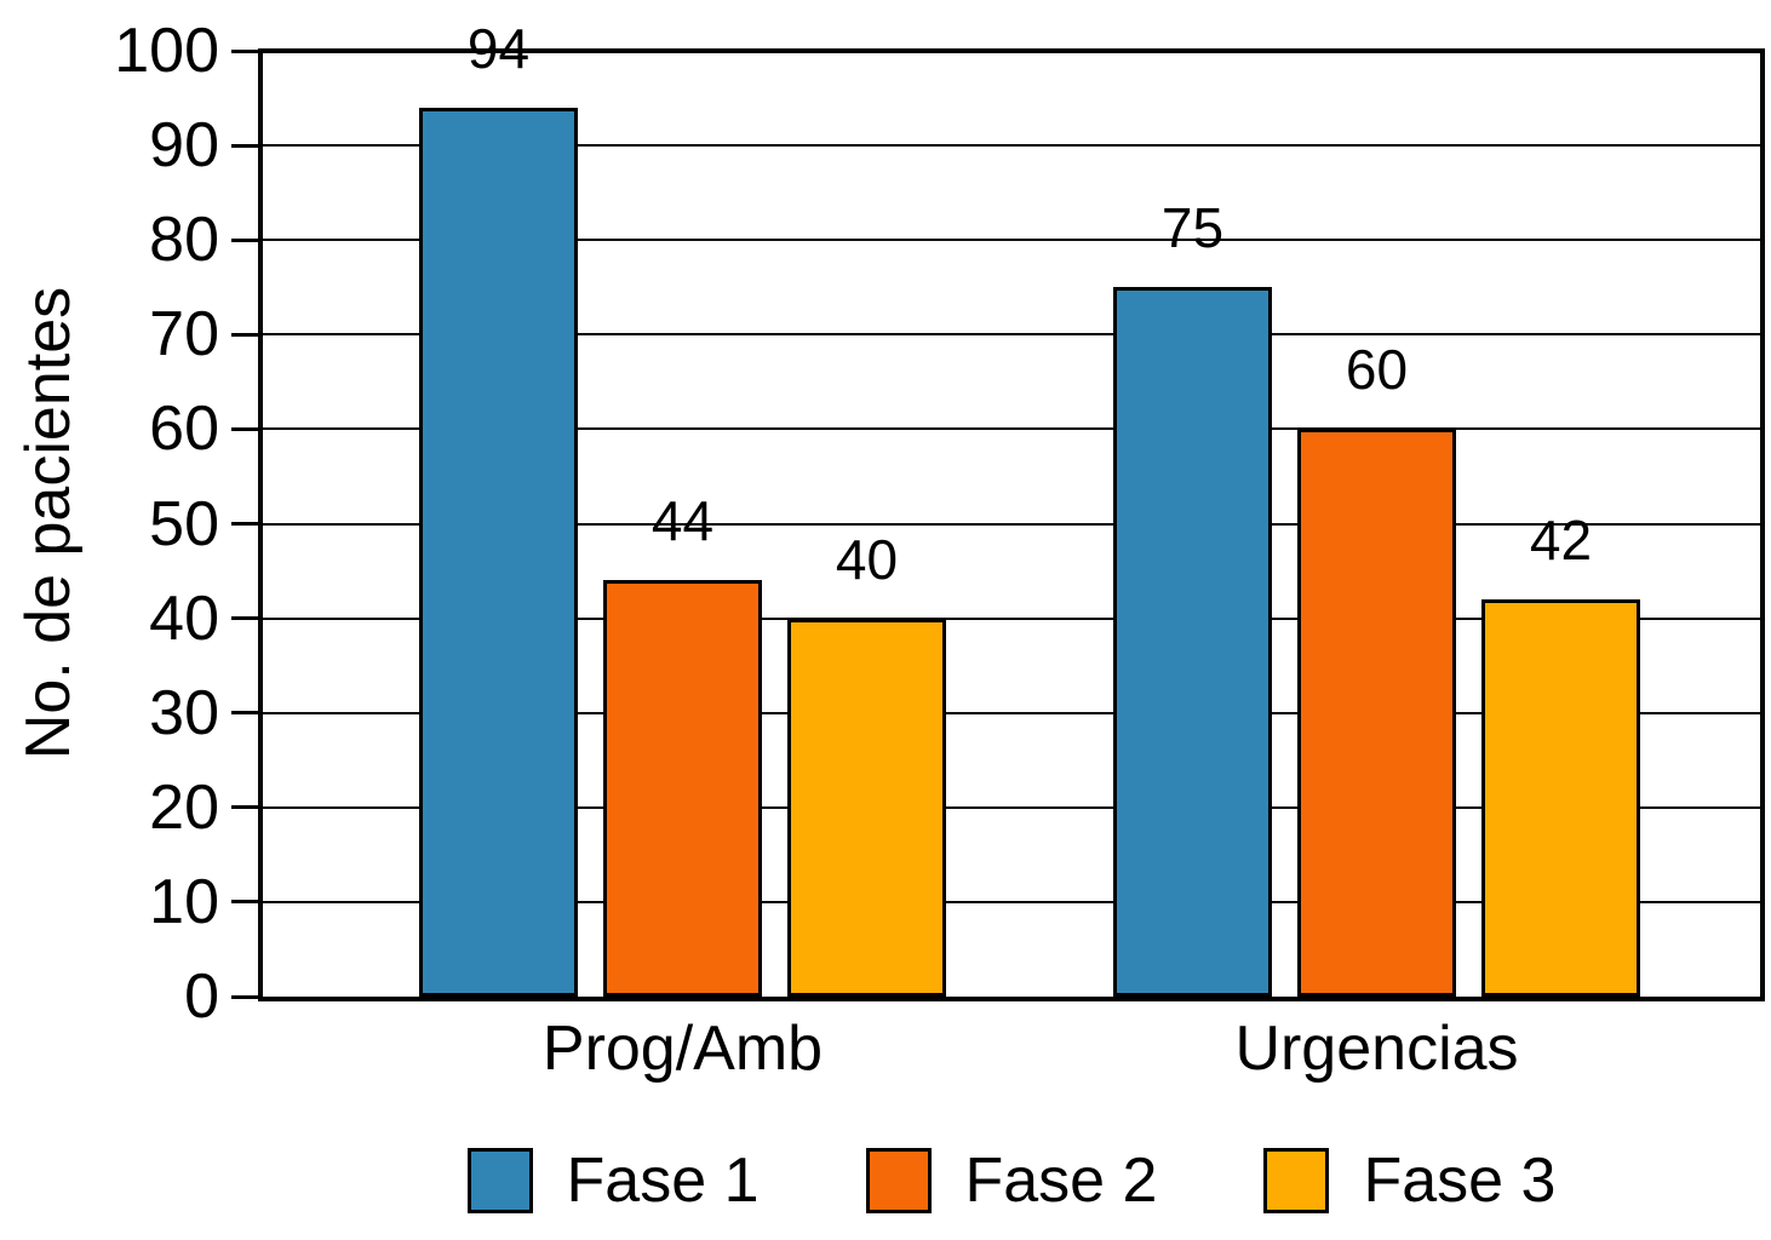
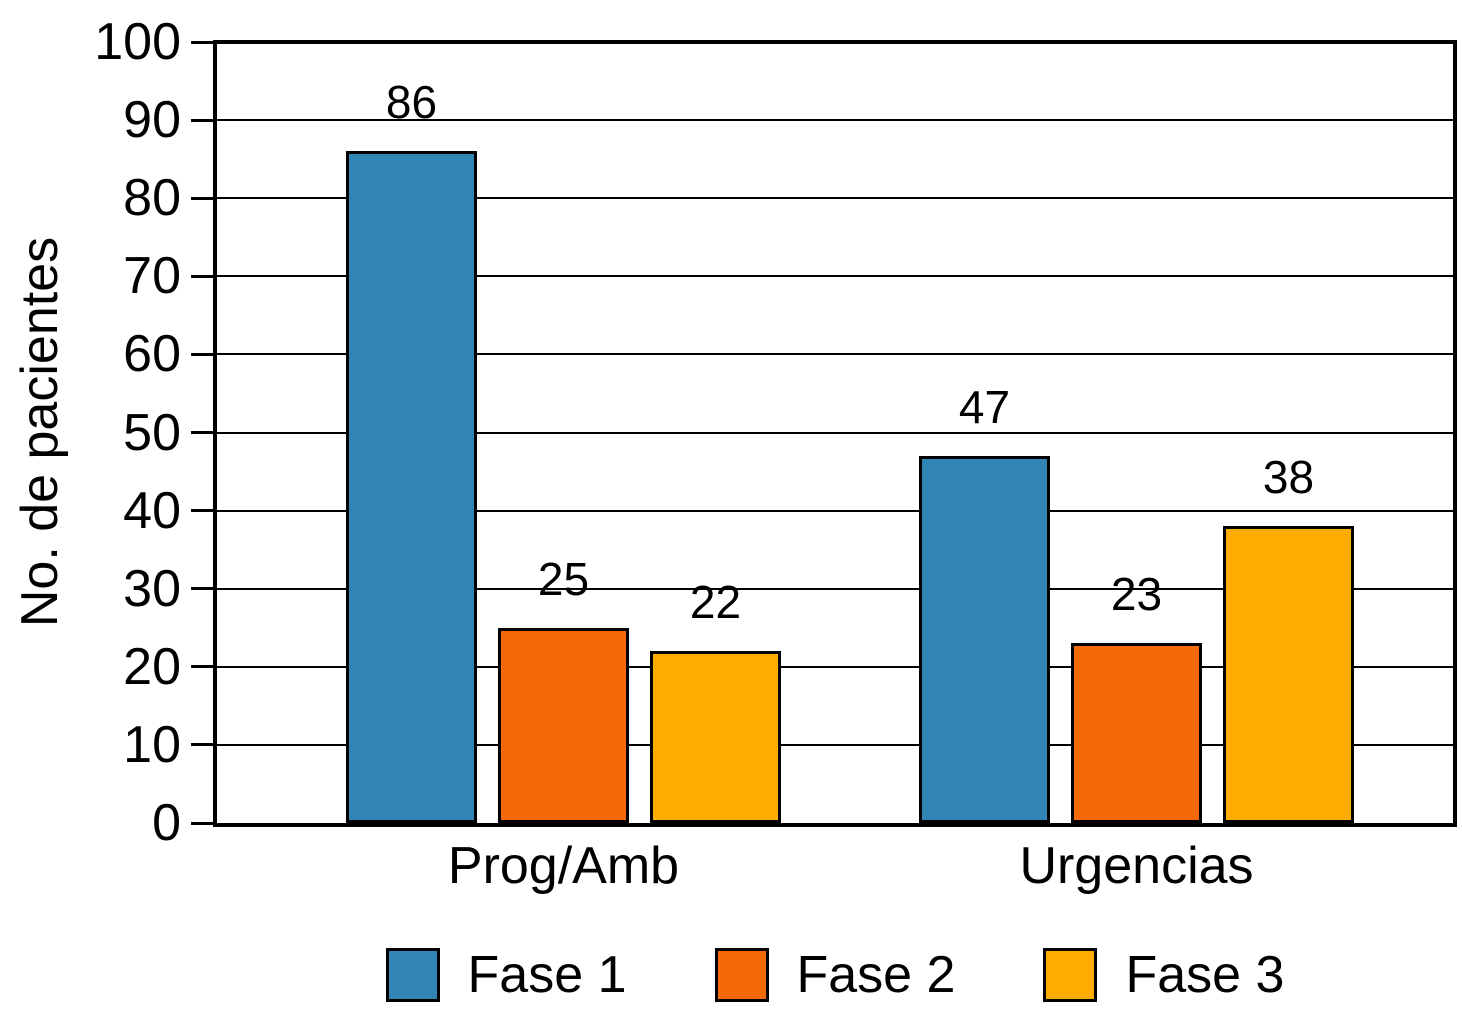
Fase 1/Prog/Amb: 94 -> 86
Fase 2/Prog/Amb: 44 -> 25
Fase 3/Prog/Amb: 40 -> 22
Fase 1/Urgencias: 75 -> 47
Fase 2/Urgencias: 60 -> 23
Fase 3/Urgencias: 42 -> 38
